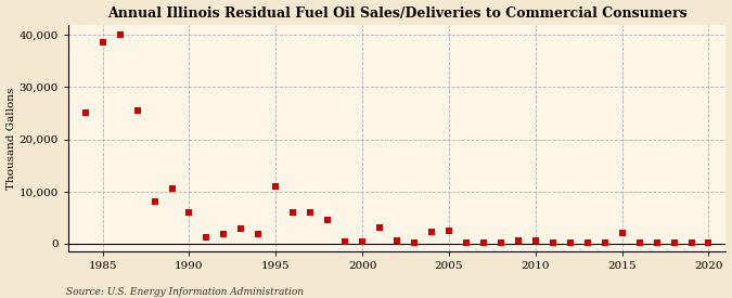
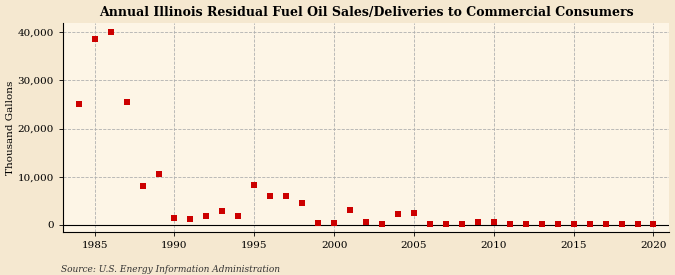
1990: 6,000 -> 1,500
1995: 11,000 -> 8,200
2015: 2,000 -> 200
